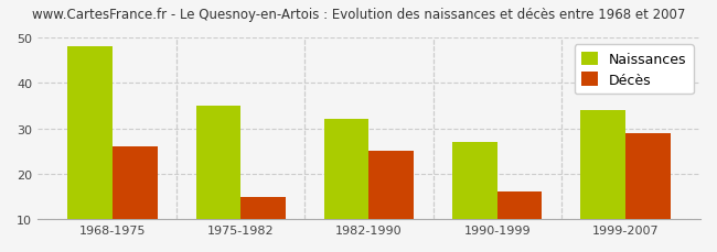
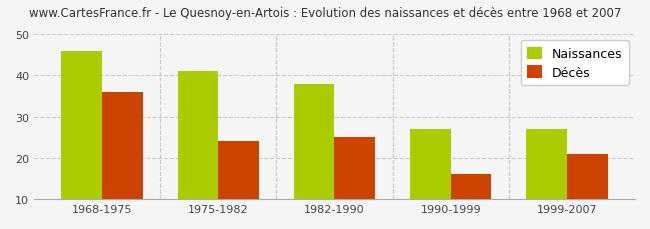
Naissances/1968-1975: 48 -> 46
Décès/1968-1975: 26 -> 36
Naissances/1975-1982: 35 -> 41
Décès/1975-1982: 15 -> 24
Naissances/1982-1990: 32 -> 38
Naissances/1999-2007: 34 -> 27
Décès/1999-2007: 29 -> 21
